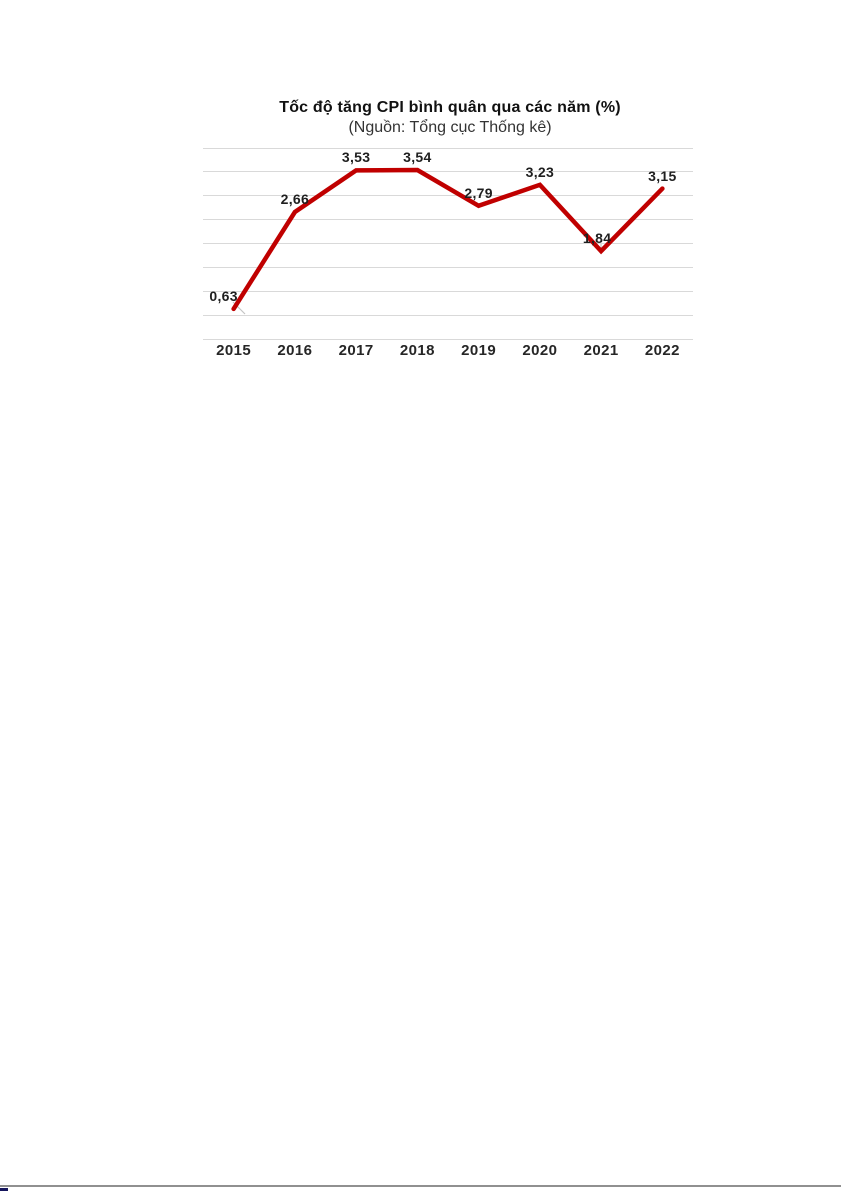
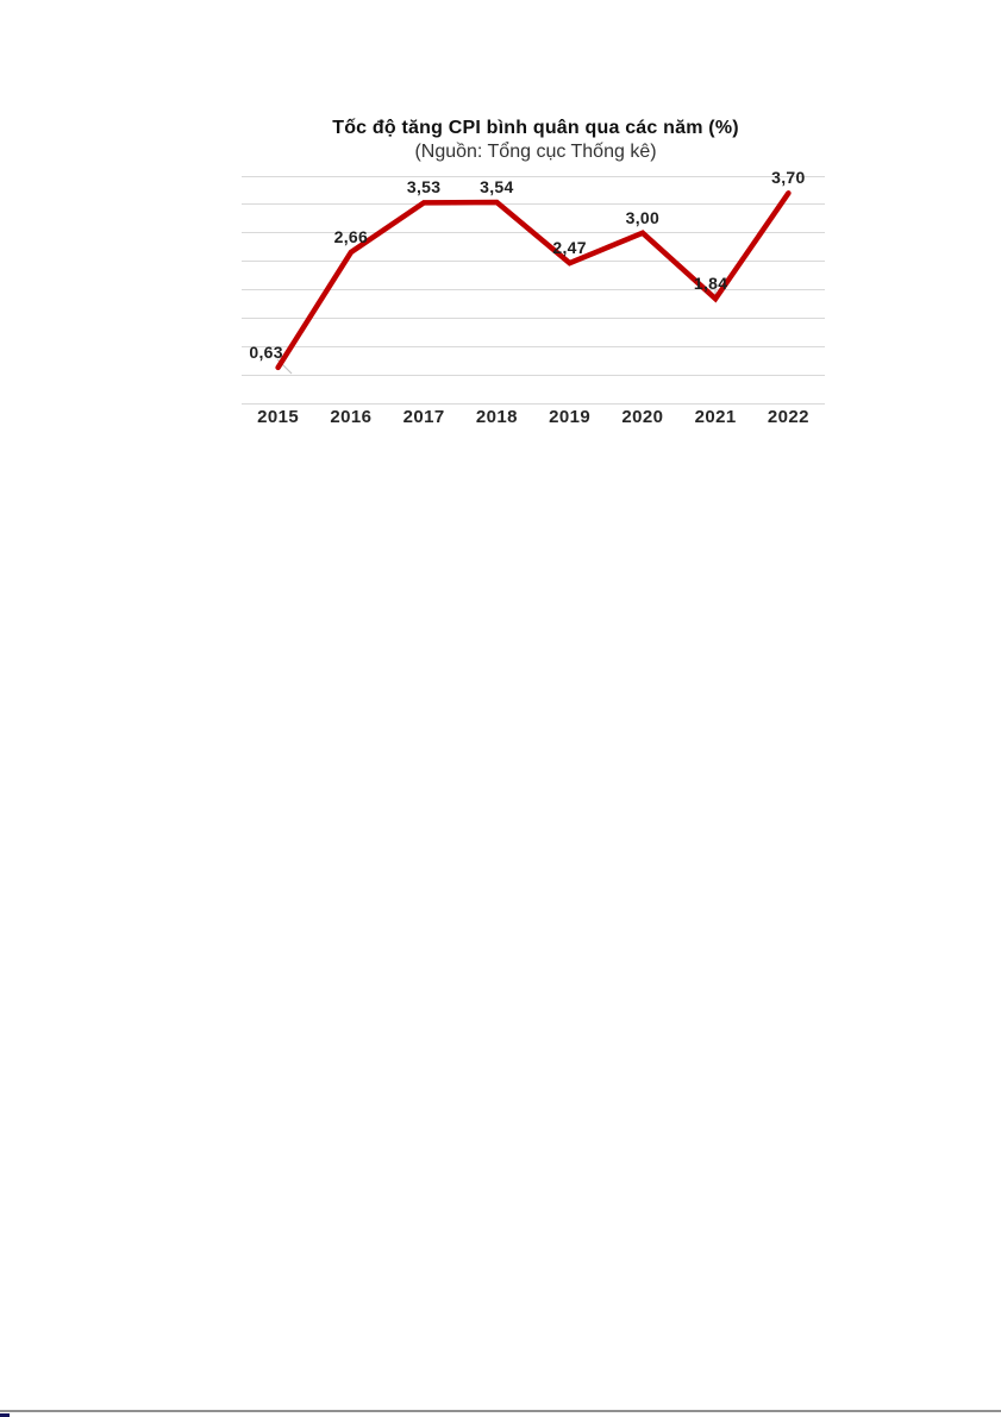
2019: 2,79 -> 2,47
2020: 3,23 -> 3,00
2022: 3,15 -> 3,70
